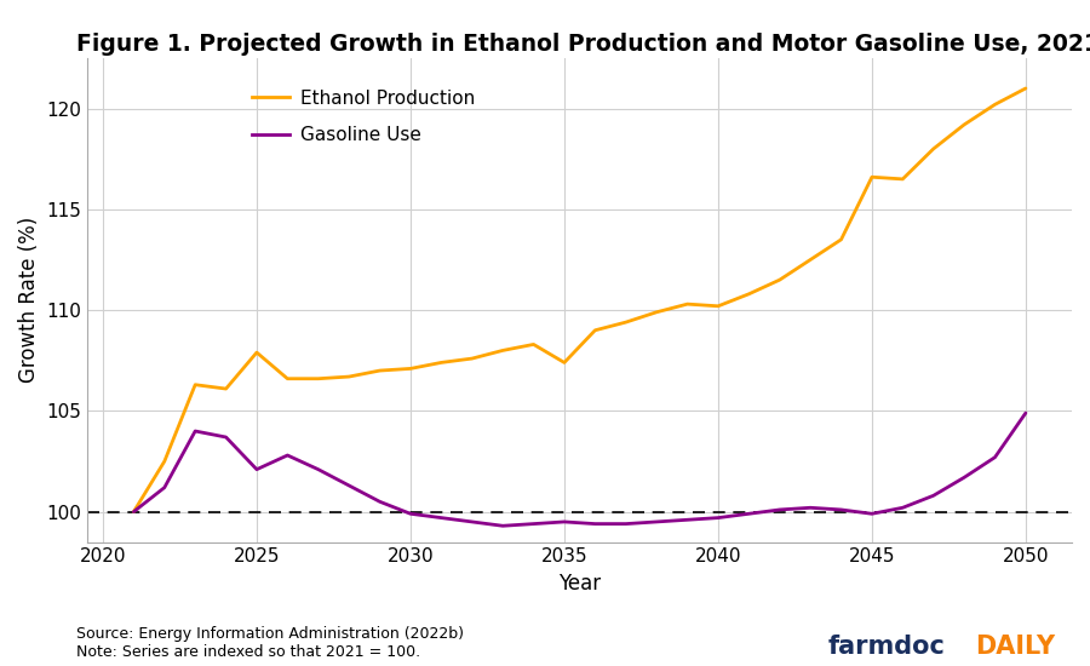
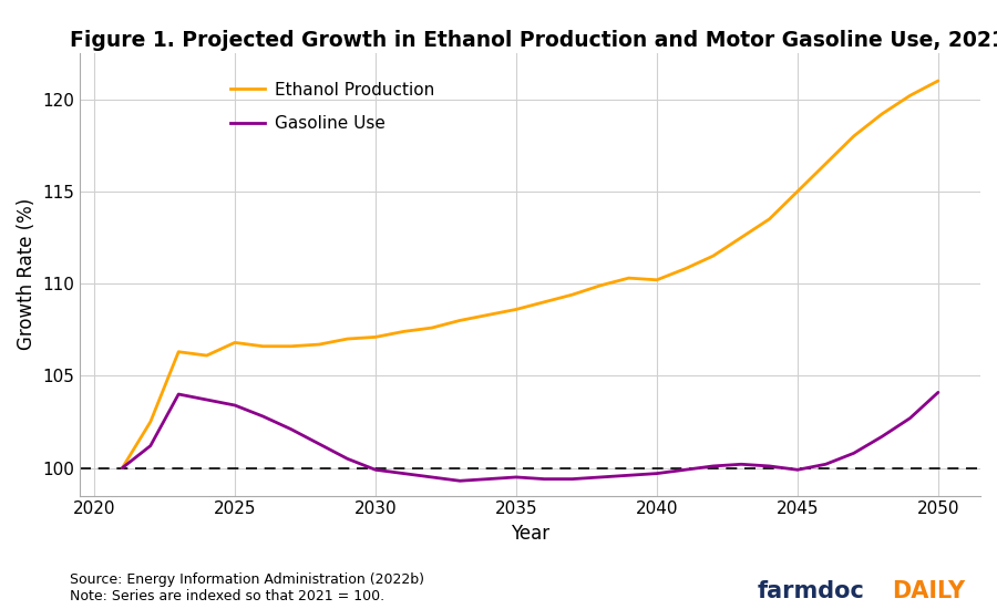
Ethanol Production/2025: 107.9 -> 106.8
Gasoline Use/2025: 102.1 -> 103.4
Ethanol Production/2035: 107.4 -> 108.6
Ethanol Production/2045: 116.6 -> 115.0
Gasoline Use/2050: 104.9 -> 104.1
